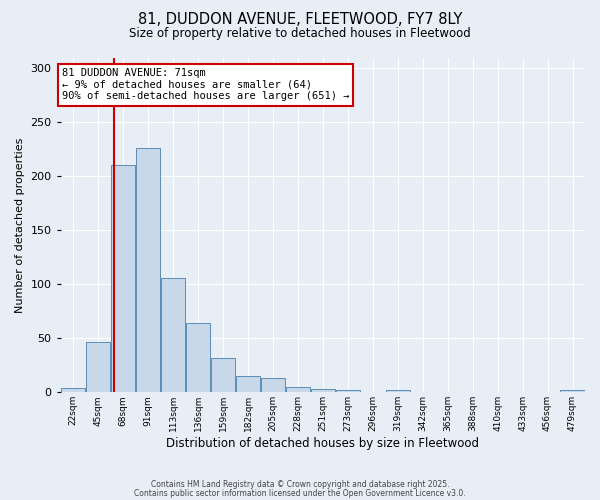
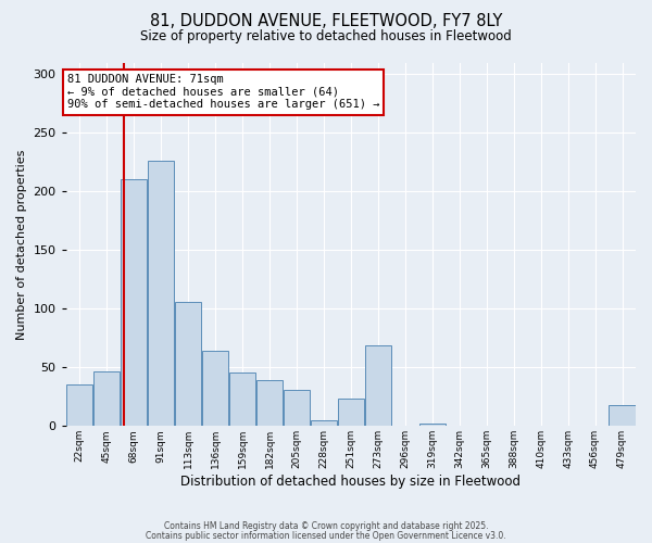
22sqm: 4 -> 35
159sqm: 32 -> 46
182sqm: 15 -> 39
205sqm: 13 -> 31
251sqm: 3 -> 23
273sqm: 2 -> 69
479sqm: 2 -> 18
